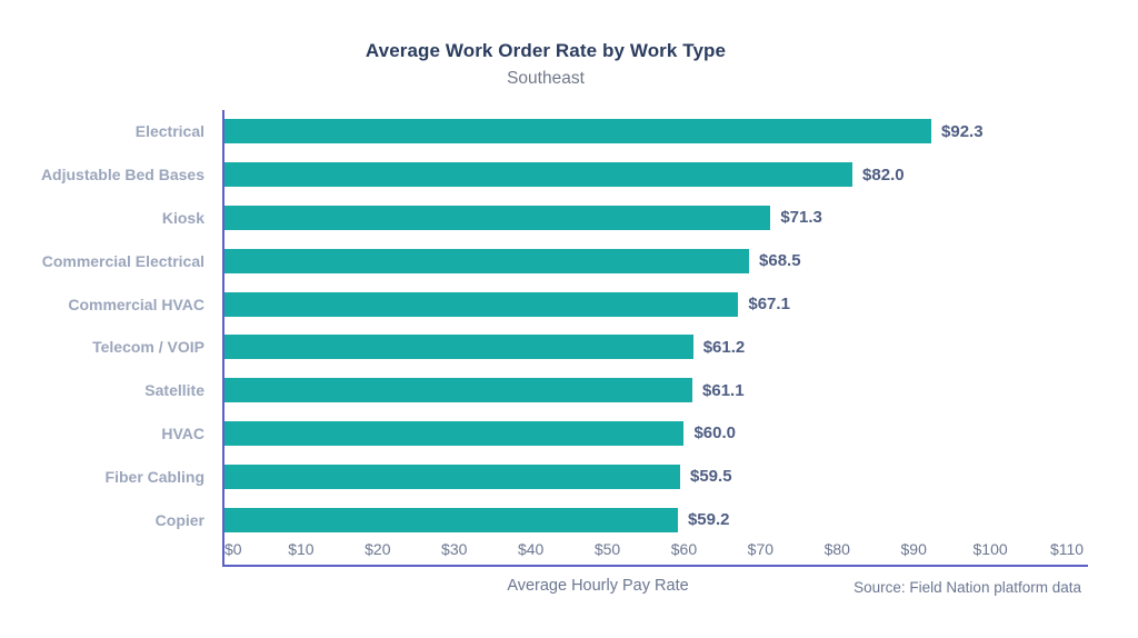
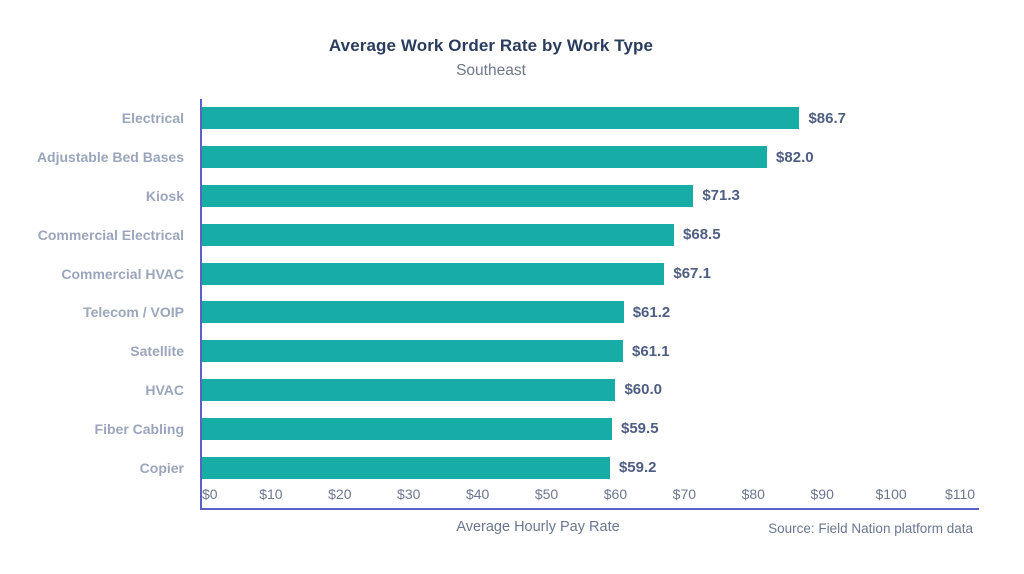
Electrical: $92.3 -> $86.7
